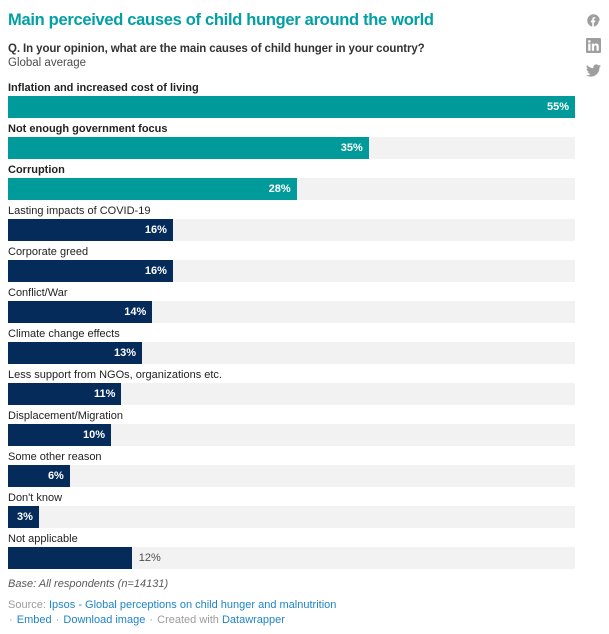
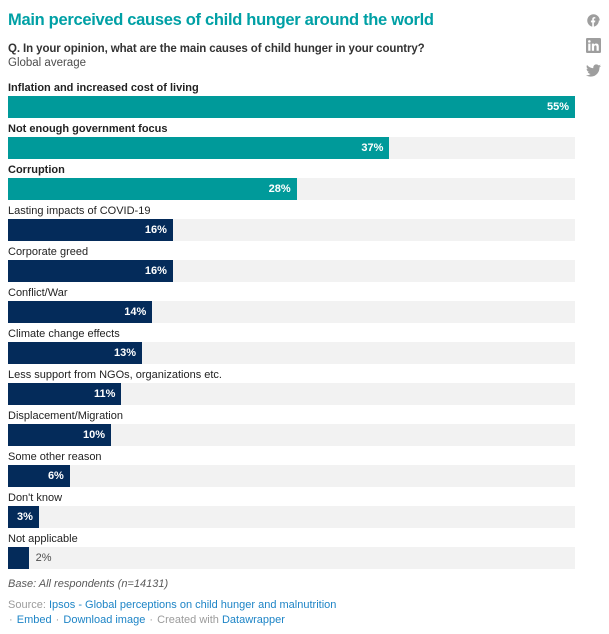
Not enough government focus: 35% -> 37%
Not applicable: 12% -> 2%
